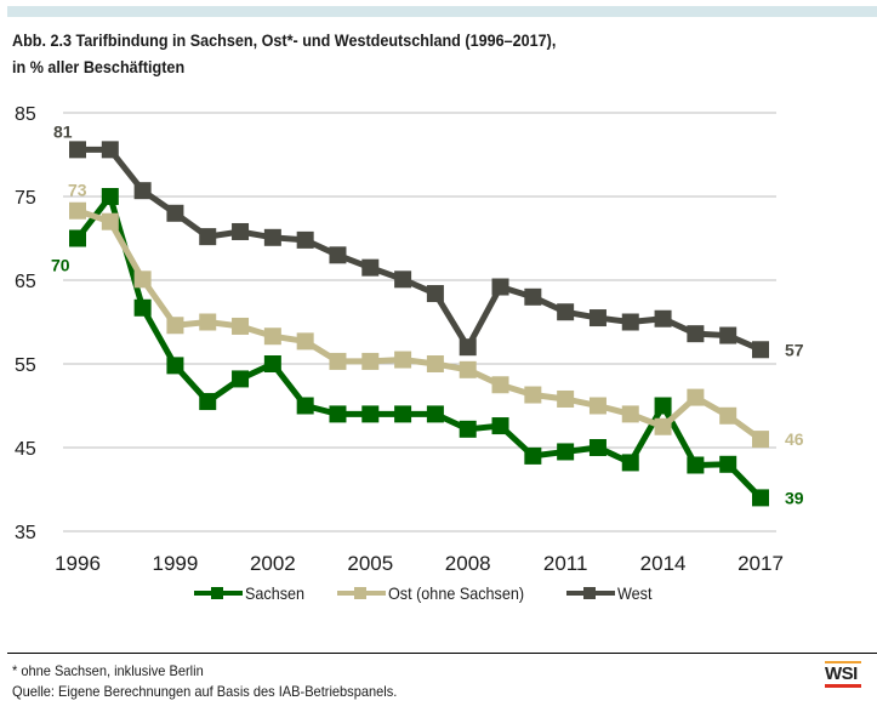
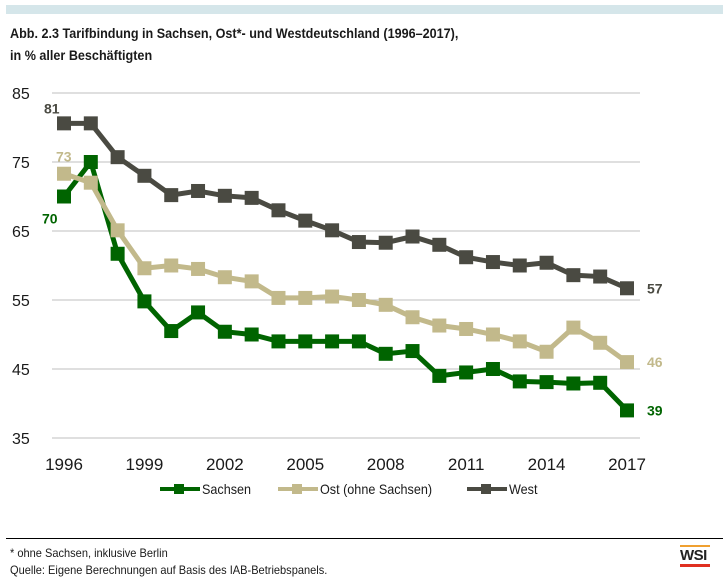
Sachsen/2002: 55 -> 50
West/2008: 57 -> 63
Sachsen/2014: 50 -> 43
